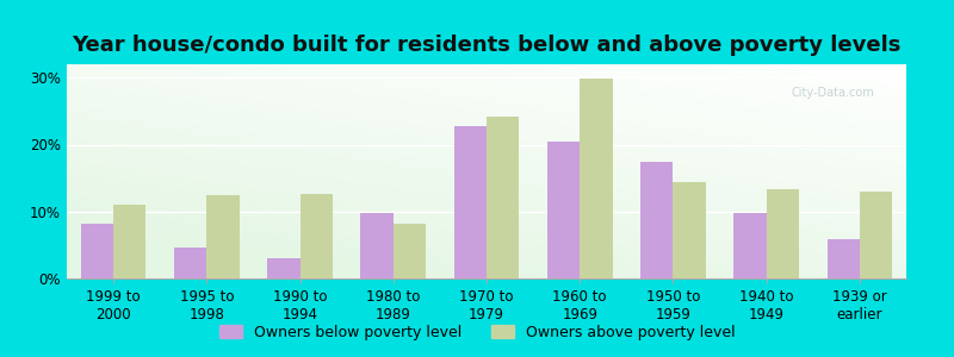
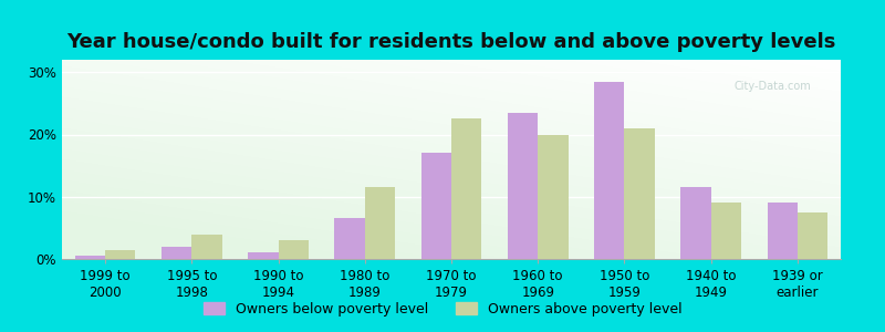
Owners below poverty level/1999 to 2000: 8.2% -> 0.5%
Owners above poverty level/1999 to 2000: 11.0% -> 1.5%
Owners below poverty level/1995 to 1998: 4.6% -> 2.0%
Owners above poverty level/1995 to 1998: 12.4% -> 4.0%
Owners below poverty level/1990 to 1994: 3.0% -> 1.0%
Owners above poverty level/1990 to 1994: 12.6% -> 3.0%
Owners below poverty level/1980 to 1989: 9.8% -> 6.5%
Owners above poverty level/1980 to 1989: 8.2% -> 11.5%
Owners below poverty level/1970 to 1979: 22.8% -> 17.0%
Owners above poverty level/1970 to 1979: 24.2% -> 22.5%
Owners below poverty level/1960 to 1969: 20.4% -> 23.5%
Owners above poverty level/1960 to 1969: 29.8% -> 20.0%
Owners below poverty level/1950 to 1959: 17.4% -> 28.5%
Owners above poverty level/1950 to 1959: 14.4% -> 21.0%
Owners below poverty level/1940 to 1949: 9.8% -> 11.5%
Owners above poverty level/1940 to 1949: 13.4% -> 9.0%
Owners below poverty level/1939 or earlier: 5.8% -> 9.0%
Owners above poverty level/1939 or earlier: 13.0% -> 7.5%
